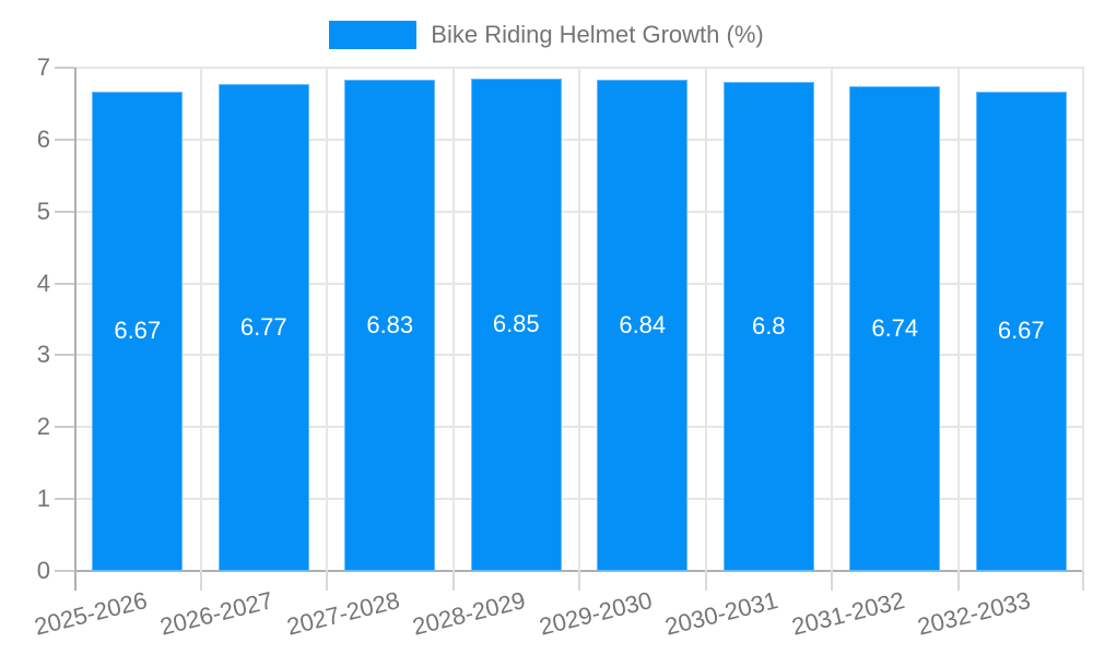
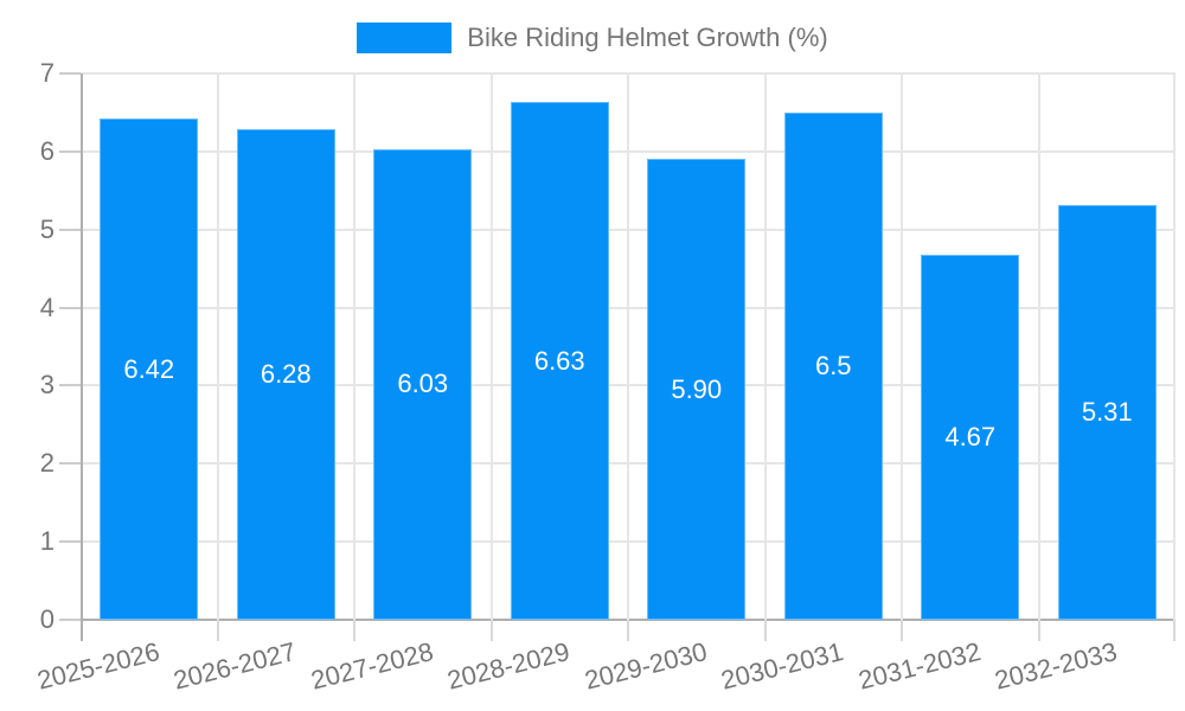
2025-2026: 6.67 -> 6.42
2026-2027: 6.77 -> 6.28
2027-2028: 6.83 -> 6.03
2028-2029: 6.85 -> 6.63
2029-2030: 6.84 -> 5.90
2030-2031: 6.8 -> 6.5
2031-2032: 6.74 -> 4.67
2032-2033: 6.67 -> 5.31
